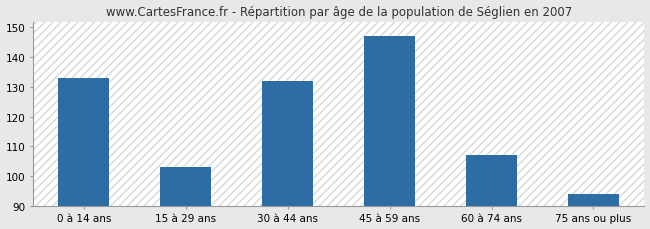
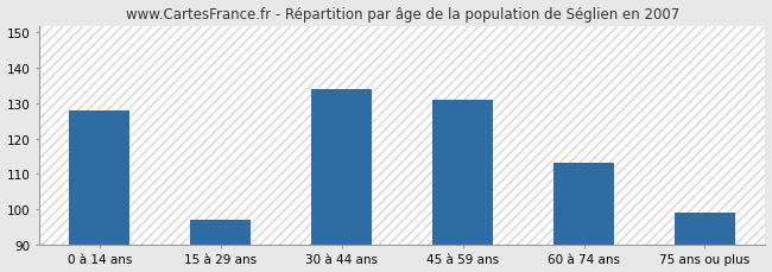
0 à 14 ans: 133 -> 128
15 à 29 ans: 103 -> 97
30 à 44 ans: 132 -> 134
45 à 59 ans: 147 -> 131
60 à 74 ans: 107 -> 113
75 ans ou plus: 94 -> 99
